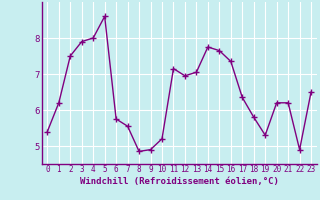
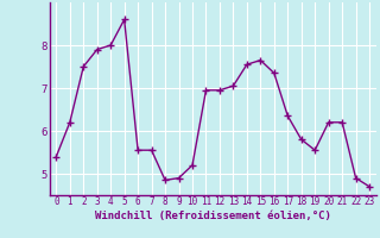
6: 5.75 -> 5.55
11: 7.15 -> 6.95
14: 7.75 -> 7.55
19: 5.30 -> 5.55
23: 6.50 -> 4.70
